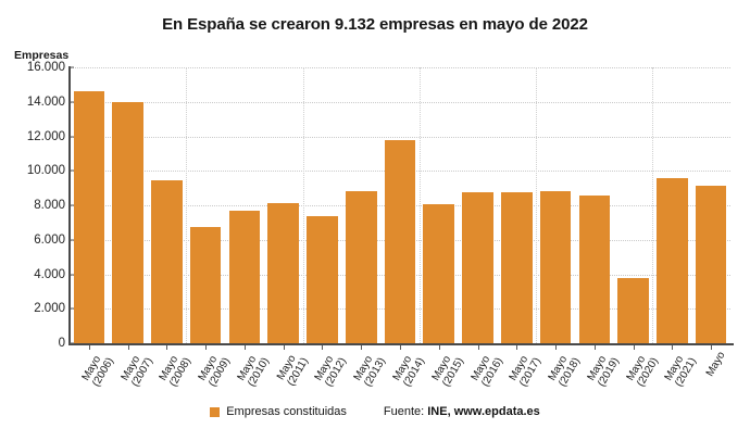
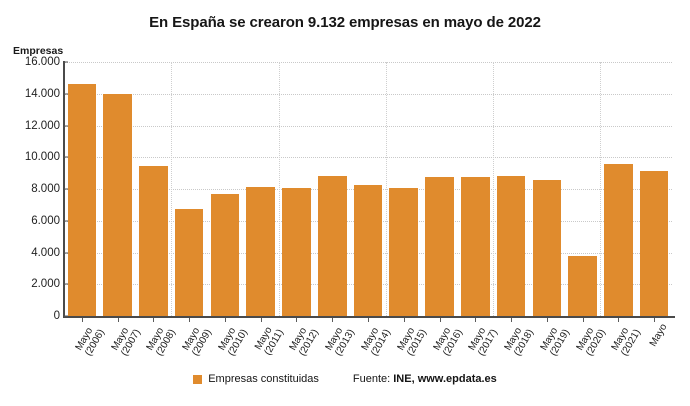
Mayo (2012): 7400 -> 8000
Mayo (2014): 11800 -> 8200
